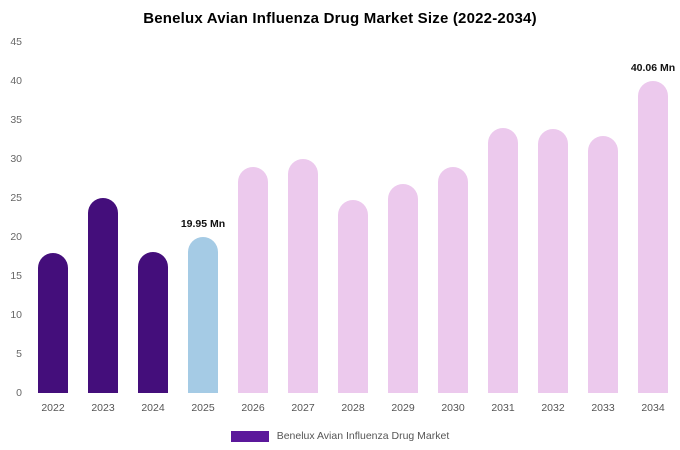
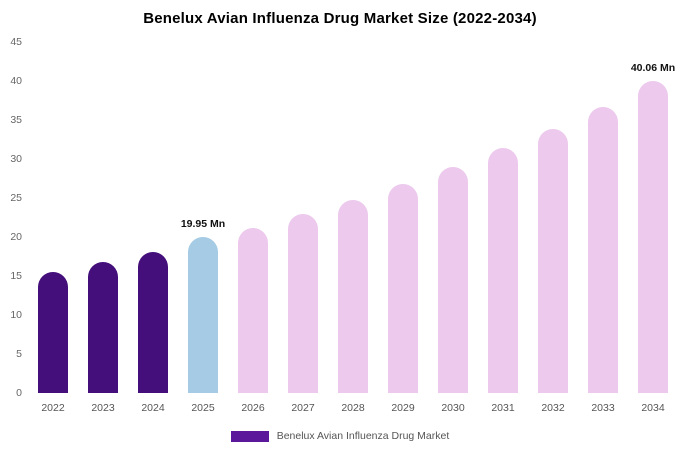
2022: 18 -> 16
2023: 25 -> 17
2026: 29 -> 21
2027: 30 -> 23
2031: 34 -> 31
2033: 33 -> 37
